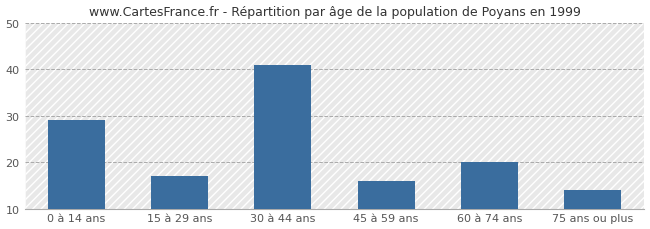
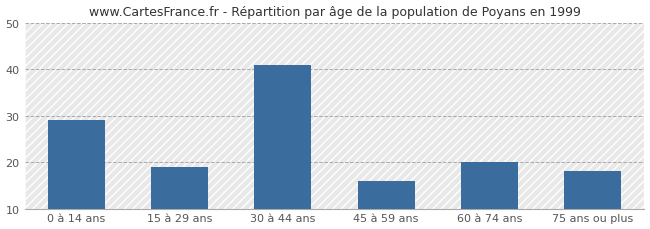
15 à 29 ans: 17 -> 19
75 ans ou plus: 14 -> 18
